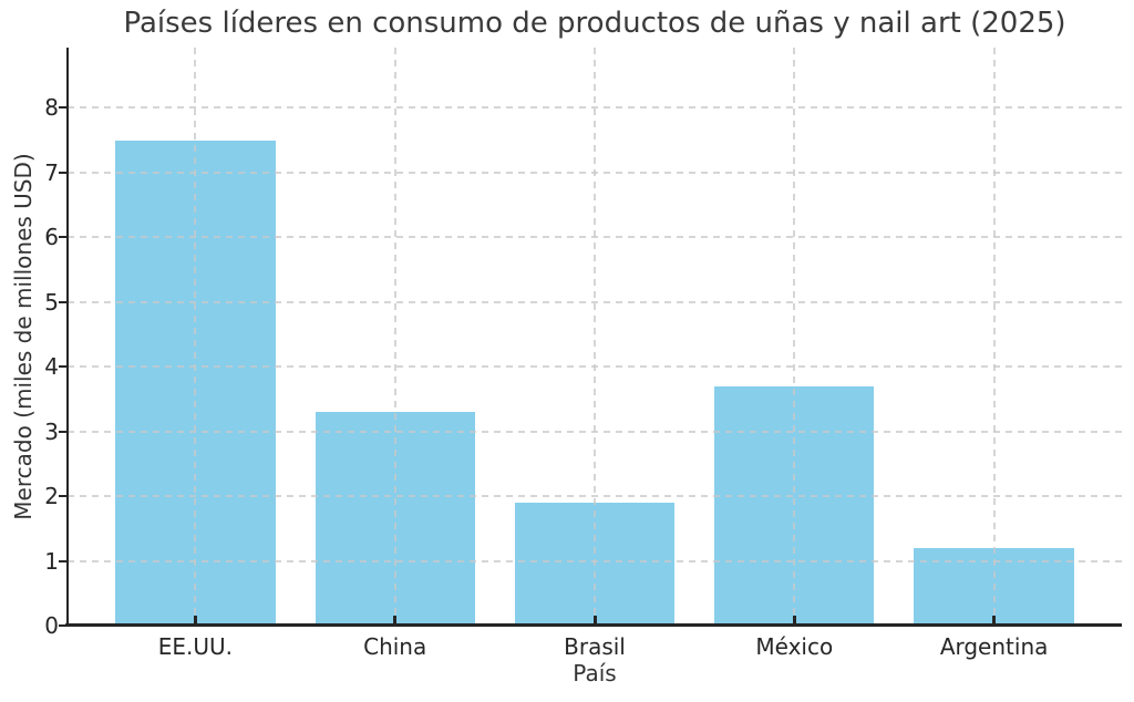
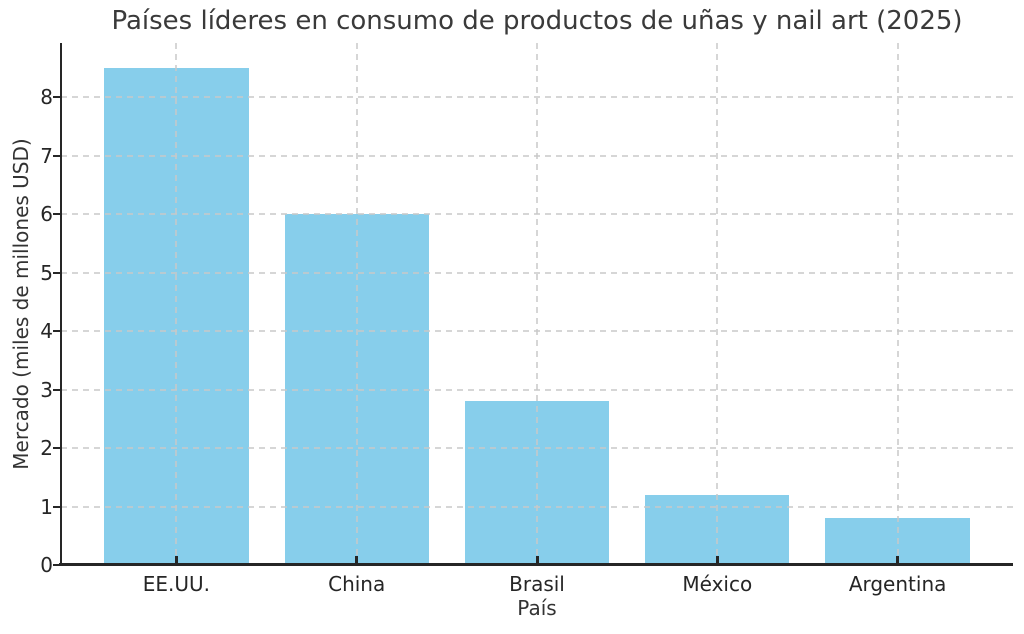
EE.UU.: 7.5 -> 8.5
China: 3.3 -> 6.0
Brasil: 1.9 -> 2.8
México: 3.7 -> 1.2
Argentina: 1.2 -> 0.8
